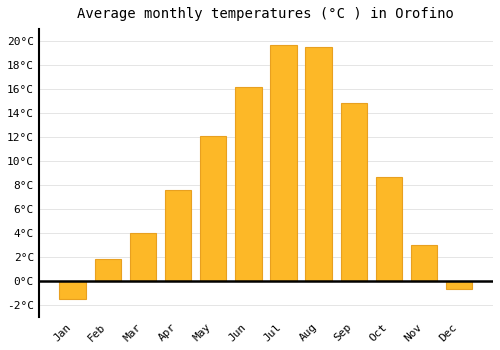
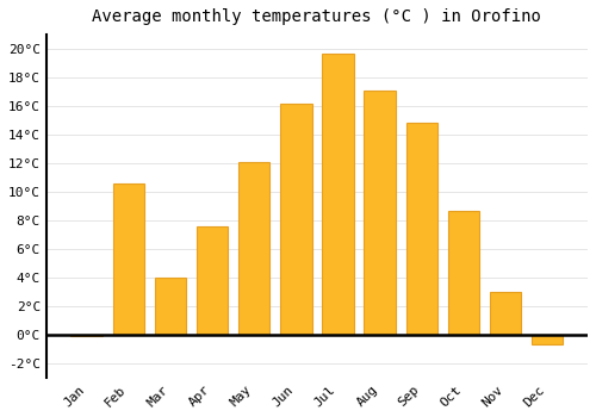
Jan: -1.5°C -> -0.1°C
Feb: 1.8°C -> 10.6°C
Aug: 19.5°C -> 17.1°C
